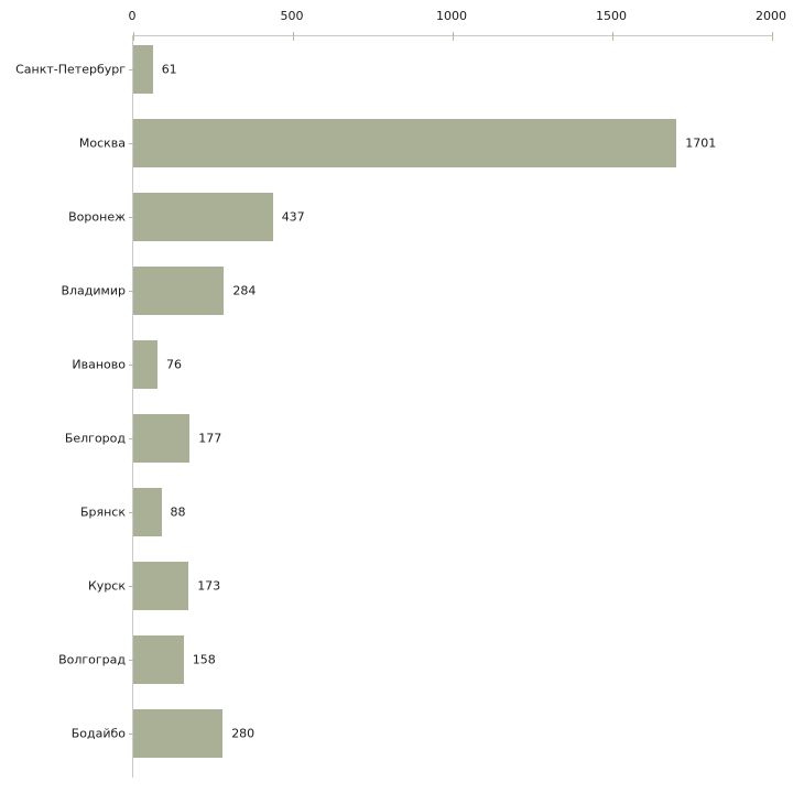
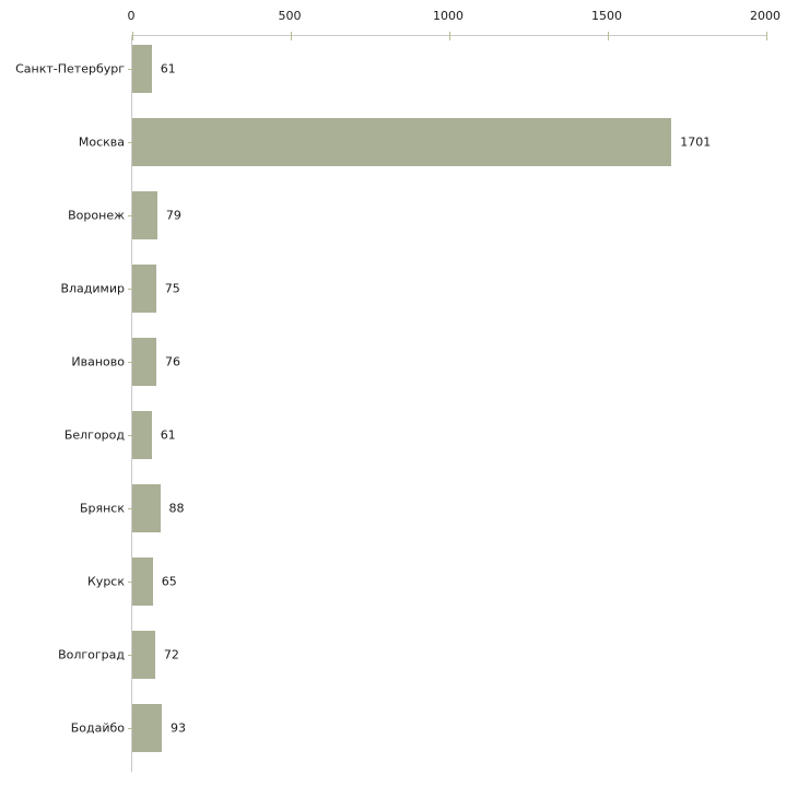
Воронеж: 437 -> 79
Владимир: 284 -> 75
Белгород: 177 -> 61
Курск: 173 -> 65
Волгоград: 158 -> 72
Бодайбо: 280 -> 93
